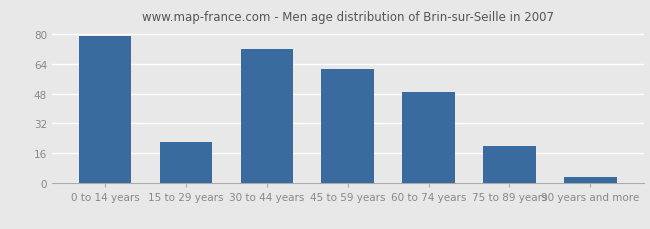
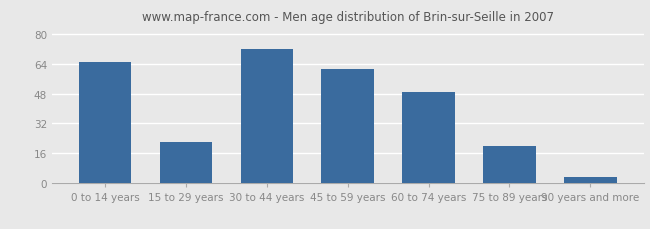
0 to 14 years: 79 -> 65
